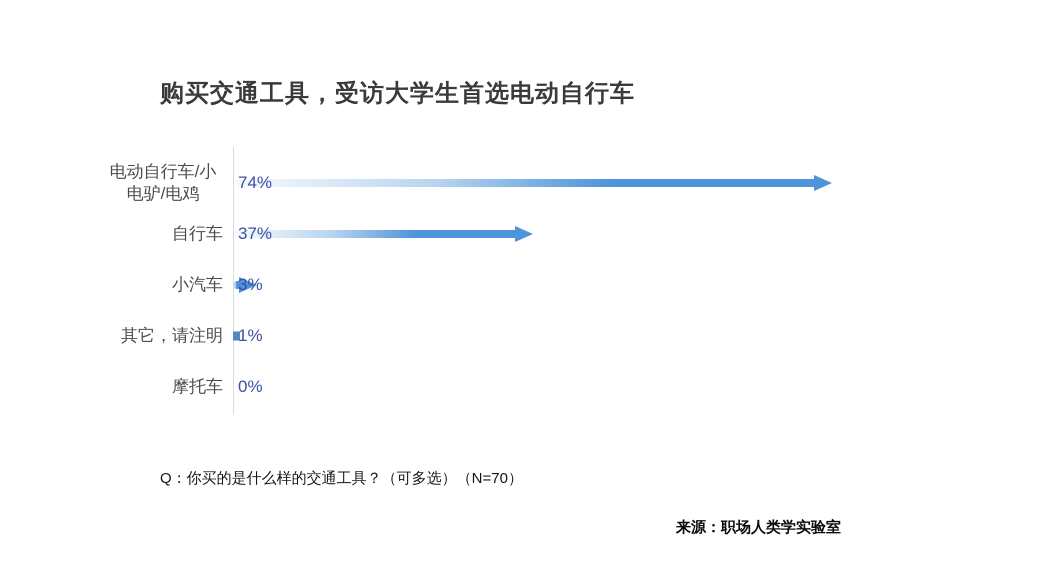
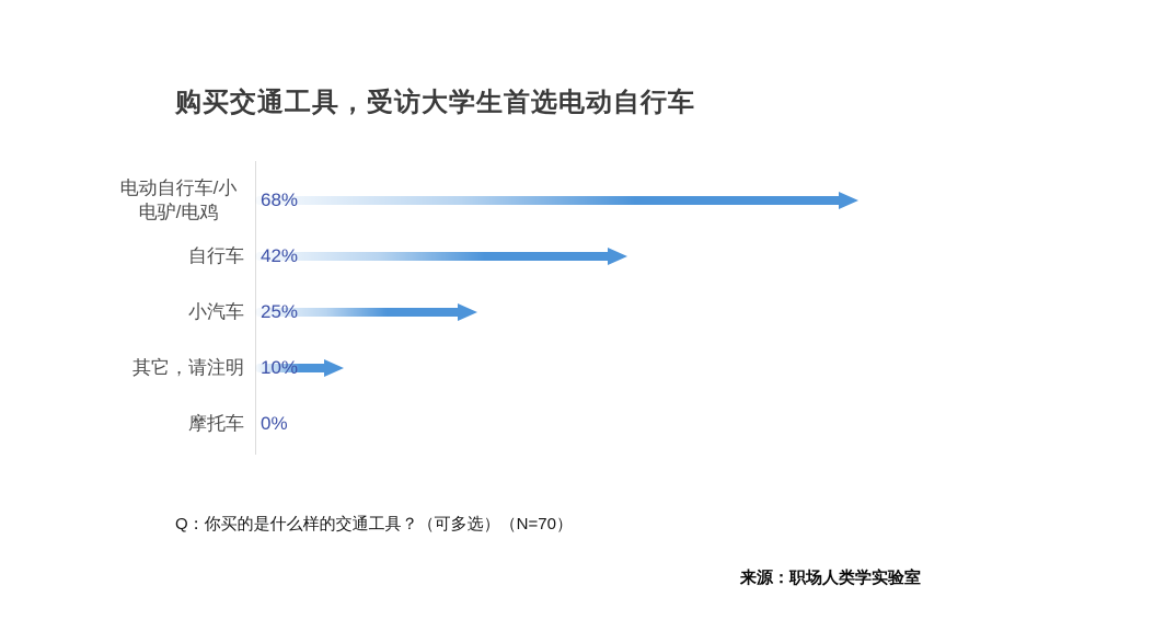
电动自行车/小电驴/电鸡: 74% -> 68%
自行车: 37% -> 42%
小汽车: 3% -> 25%
其它，请注明: 1% -> 10%
